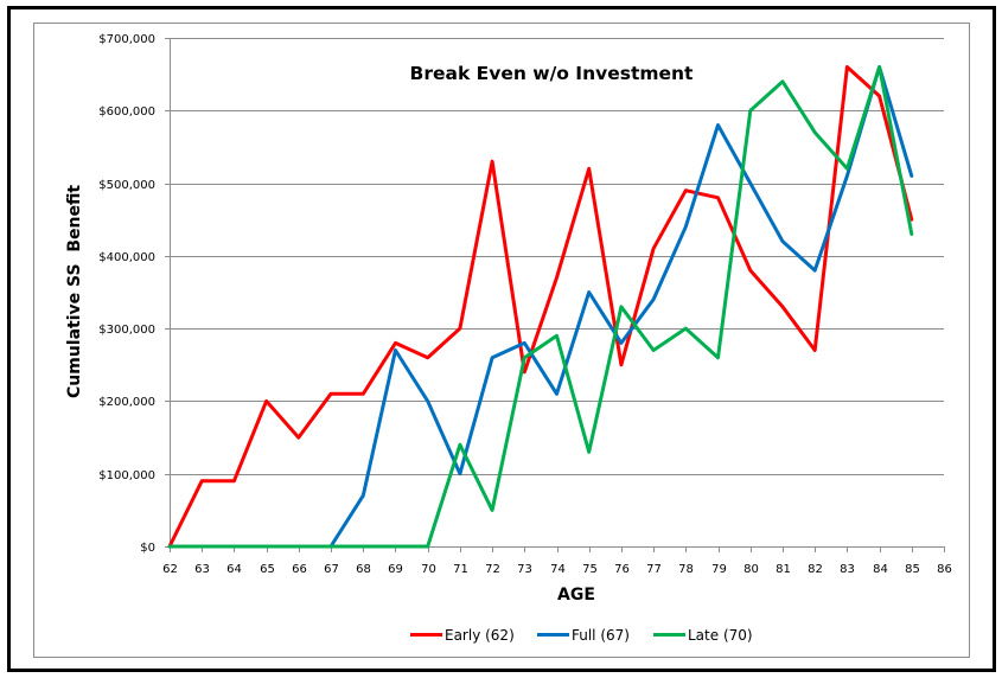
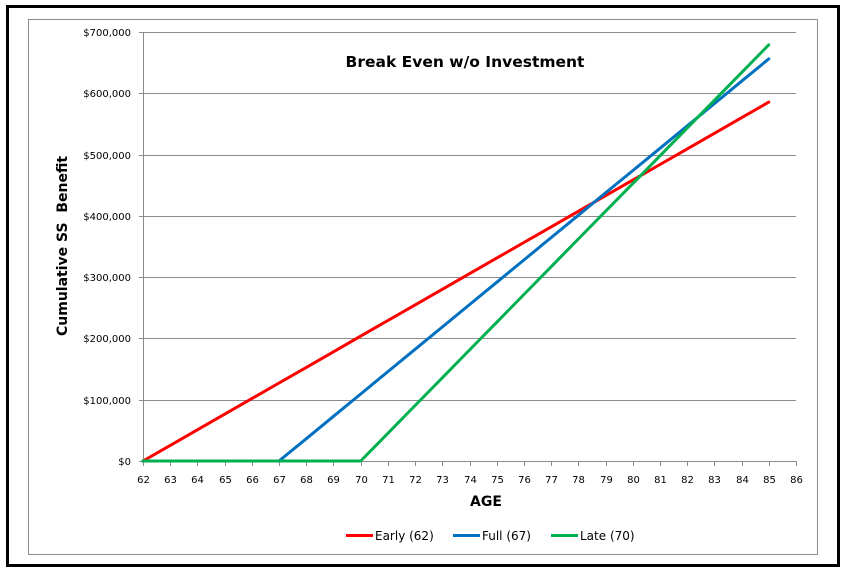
Early (62)/63: $90000 -> $30000
Early (62)/64: $90000 -> $50000
Early (62)/65: $200000 -> $80000
Early (62)/66: $150000 -> $100000
Early (62)/67: $210000 -> $130000
Early (62)/68: $210000 -> $150000
Full (67)/68: $70000 -> $40000
Early (62)/69: $280000 -> $180000
Full (67)/69: $270000 -> $70000
Early (62)/70: $260000 -> $200000
Full (67)/70: $200000 -> $110000
Early (62)/71: $300000 -> $230000
Full (67)/71: $100000 -> $150000
Late (70)/71: $140000 -> $50000
Early (62)/72: $530000 -> $250000
Full (67)/72: $260000 -> $180000
Late (70)/72: $50000 -> $90000
Early (62)/73: $240000 -> $280000
Full (67)/73: $280000 -> $220000
Late (70)/73: $260000 -> $140000
Early (62)/74: $370000 -> $310000
Full (67)/74: $210000 -> $260000
Late (70)/74: $290000 -> $180000
Early (62)/75: $520000 -> $330000
Full (67)/75: $350000 -> $290000
Late (70)/75: $130000 -> $230000
Early (62)/76: $250000 -> $360000
Full (67)/76: $280000 -> $330000
Late (70)/76: $330000 -> $270000
Early (62)/77: $410000 -> $380000
Full (67)/77: $340000 -> $360000
Late (70)/77: $270000 -> $320000
Early (62)/78: $490000 -> $410000
Full (67)/78: $440000 -> $400000
Late (70)/78: $300000 -> $360000
Early (62)/79: $480000 -> $430000
Full (67)/79: $580000 -> $440000
Late (70)/79: $260000 -> $410000
Early (62)/80: $380000 -> $460000
Full (67)/80: $500000 -> $470000
Late (70)/80: $600000 -> $450000
Early (62)/81: $330000 -> $480000
Full (67)/81: $420000 -> $510000
Late (70)/81: $640000 -> $500000
Early (62)/82: $270000 -> $510000
Full (67)/82: $380000 -> $550000
Late (70)/82: $570000 -> $540000
Early (62)/83: $660000 -> $530000
Full (67)/83: $510000 -> $580000
Late (70)/83: $520000 -> $590000
Early (62)/84: $620000 -> $560000
Full (67)/84: $660000 -> $620000
Late (70)/84: $660000 -> $630000
Early (62)/85: $450000 -> $590000
Full (67)/85: $510000 -> $660000
Late (70)/85: $430000 -> $680000
